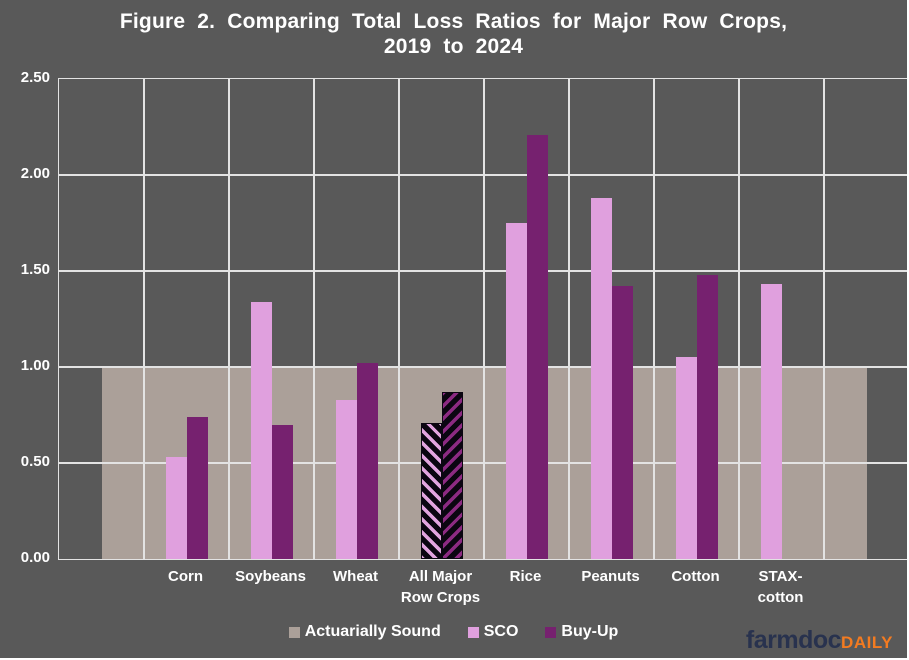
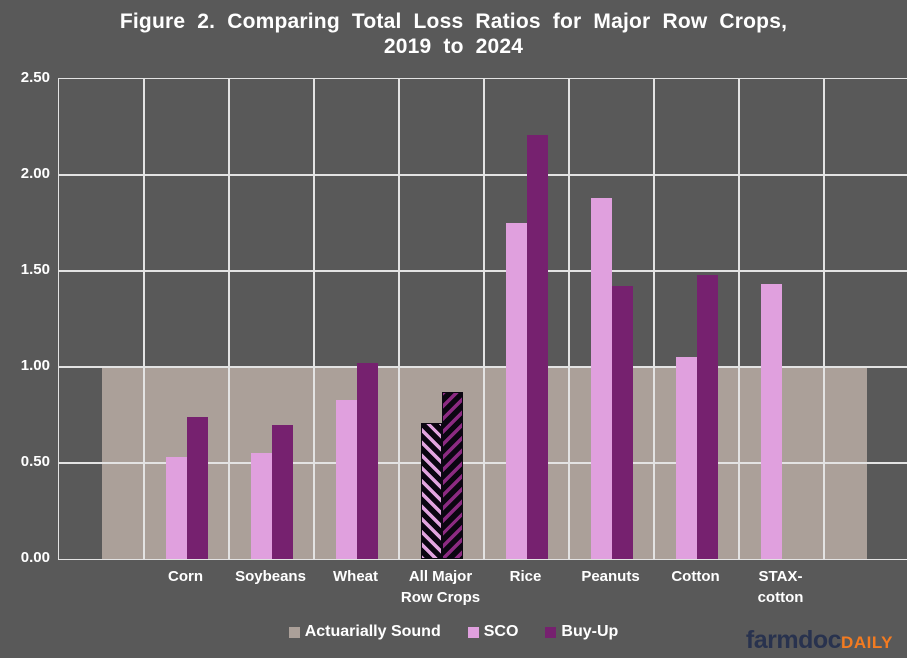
SCO/Soybeans: 1.34 -> 0.55
